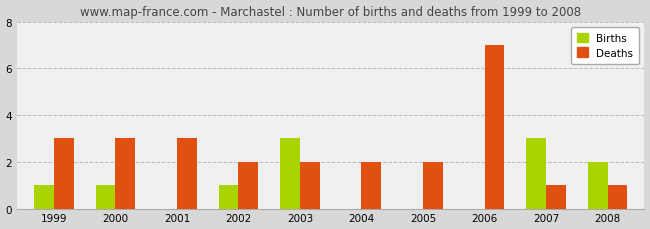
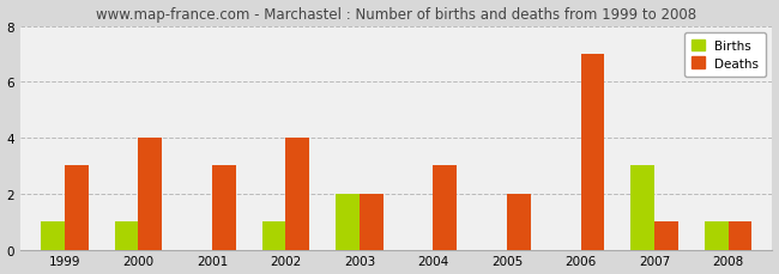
Deaths/2000: 3 -> 4
Deaths/2002: 2 -> 4
Births/2003: 3 -> 2
Deaths/2004: 2 -> 3
Births/2008: 2 -> 1
